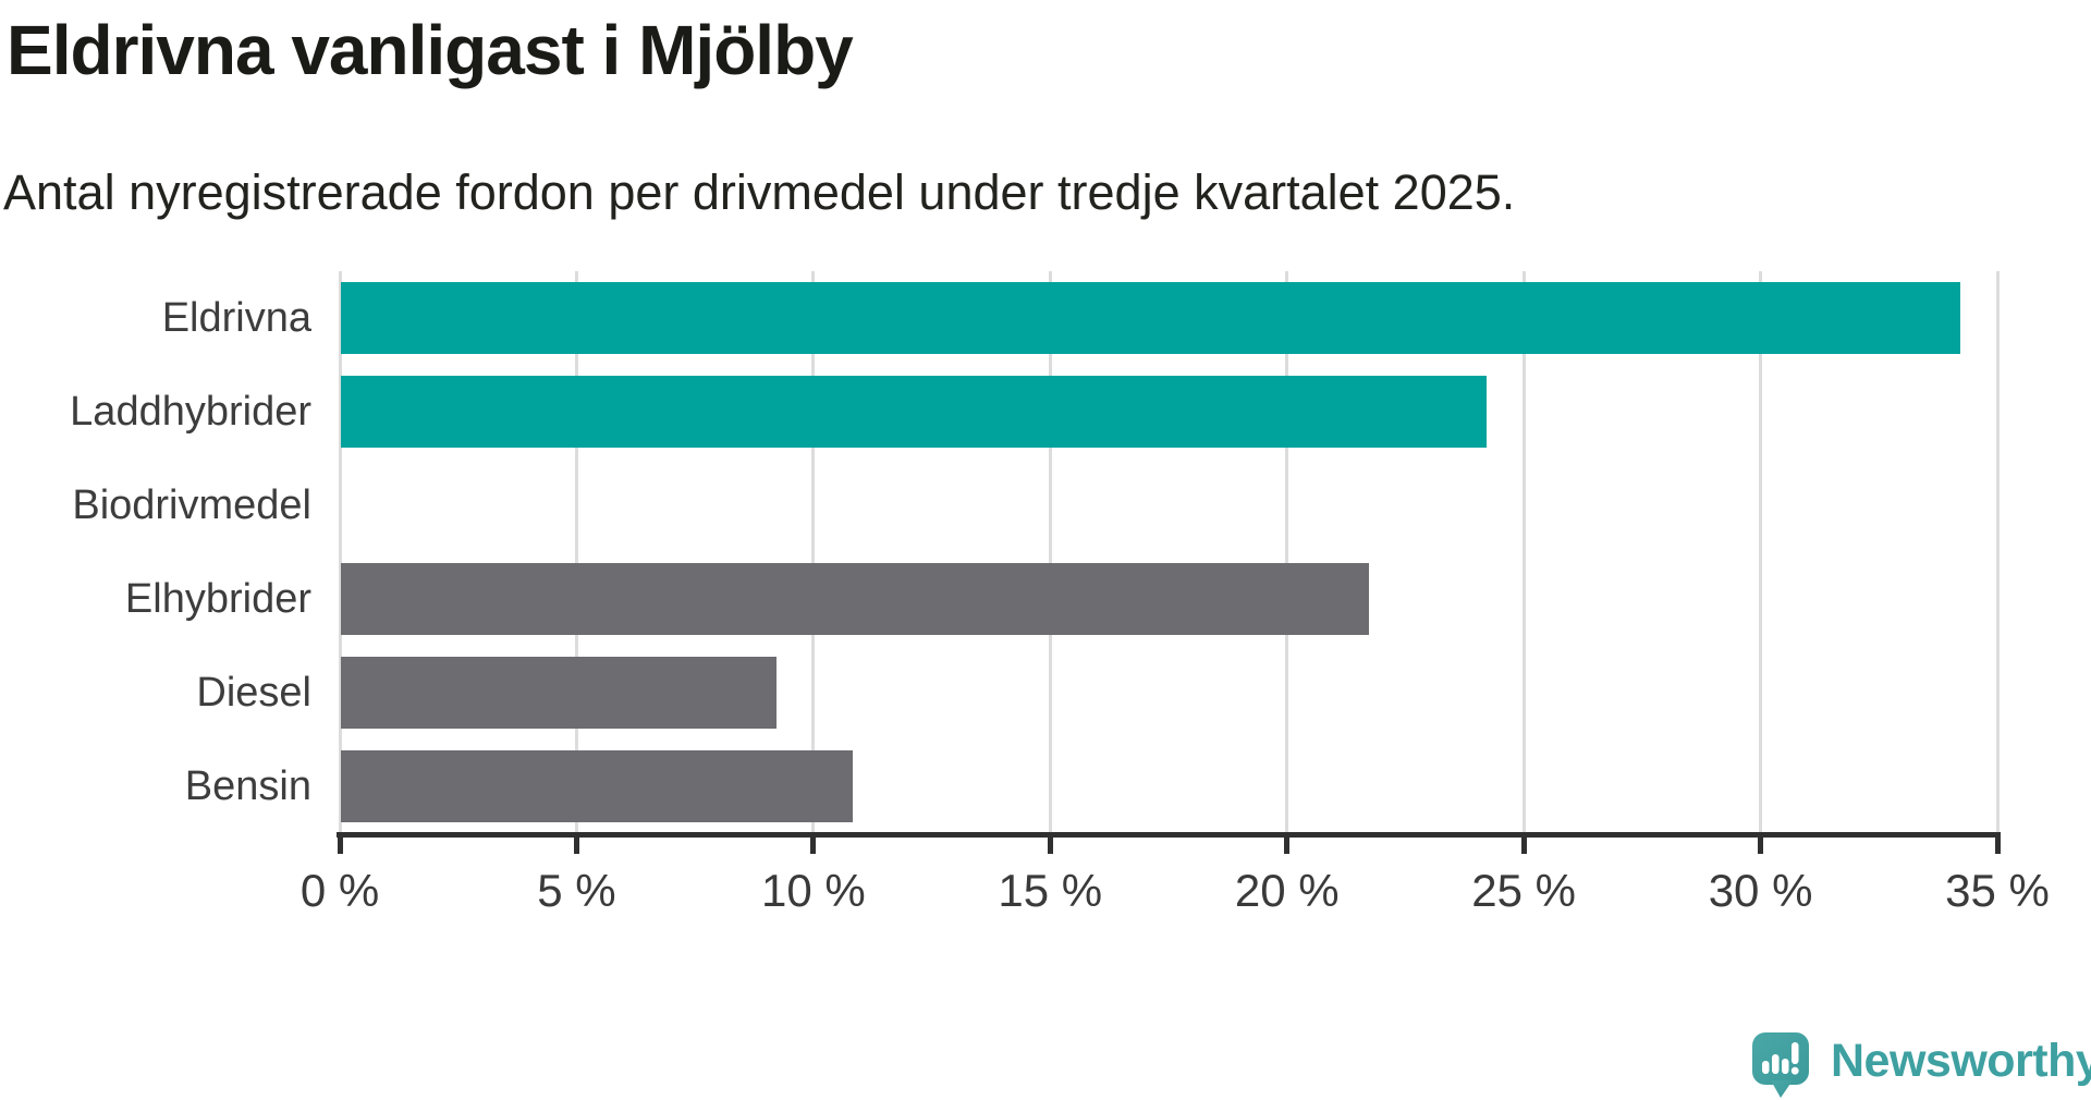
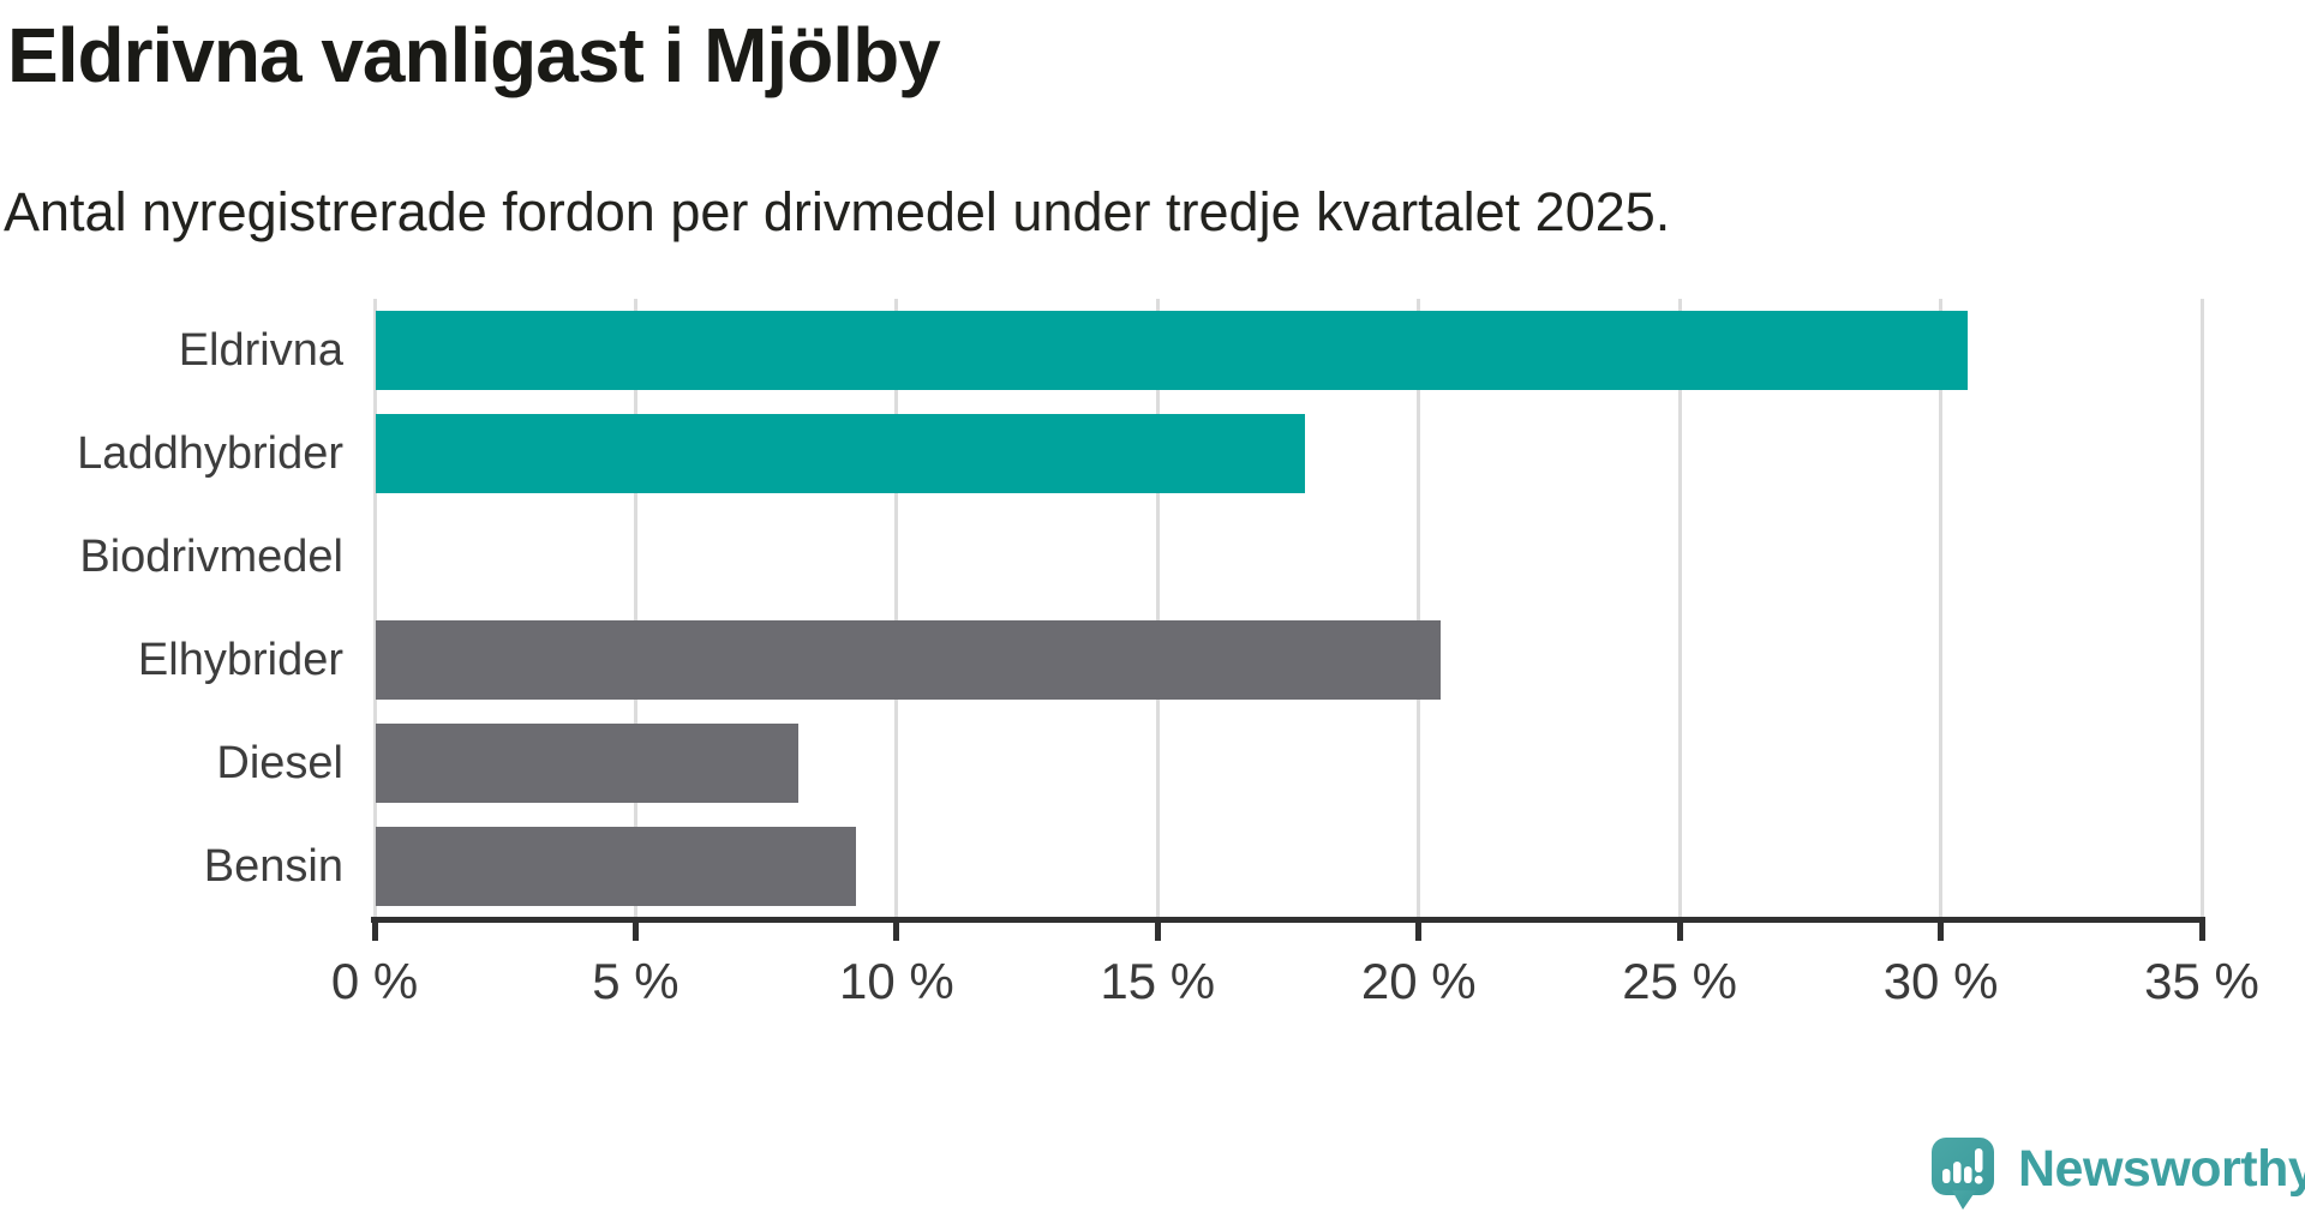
Eldrivna: 34.2% -> 30.5%
Laddhybrider: 24.2% -> 17.8%
Elhybrider: 21.7% -> 20.4%
Diesel: 9.2% -> 8.1%
Bensin: 10.8% -> 9.2%
